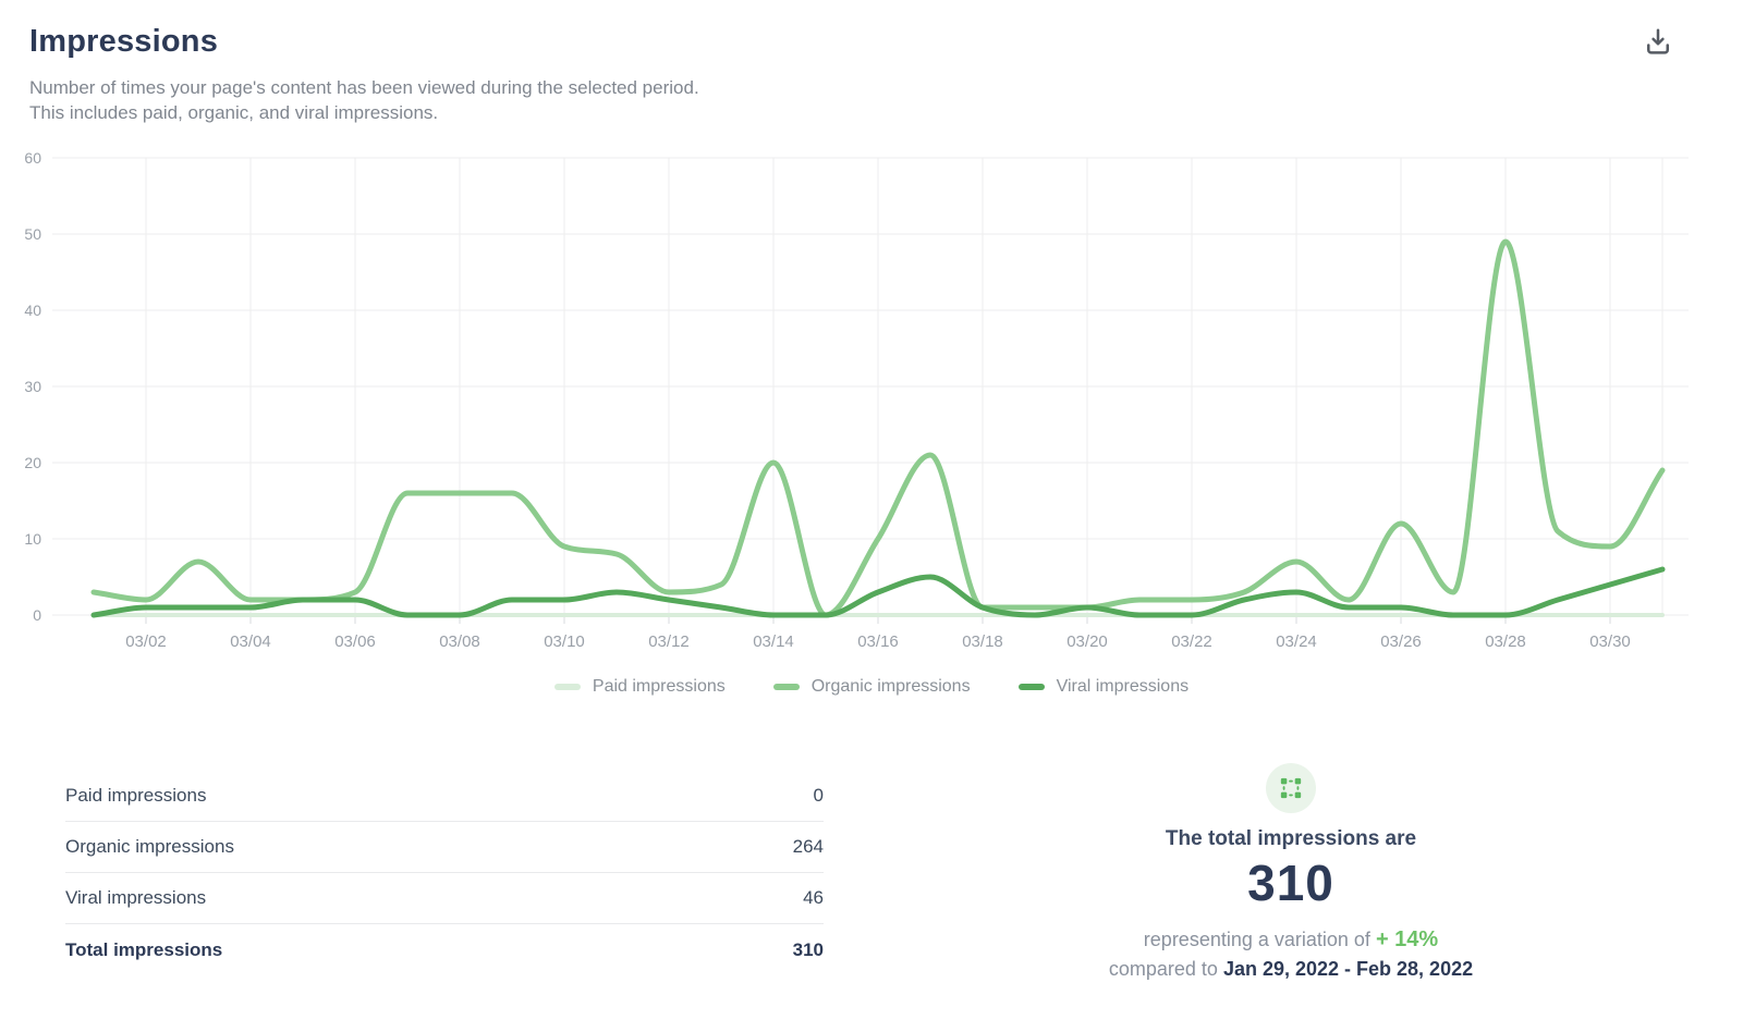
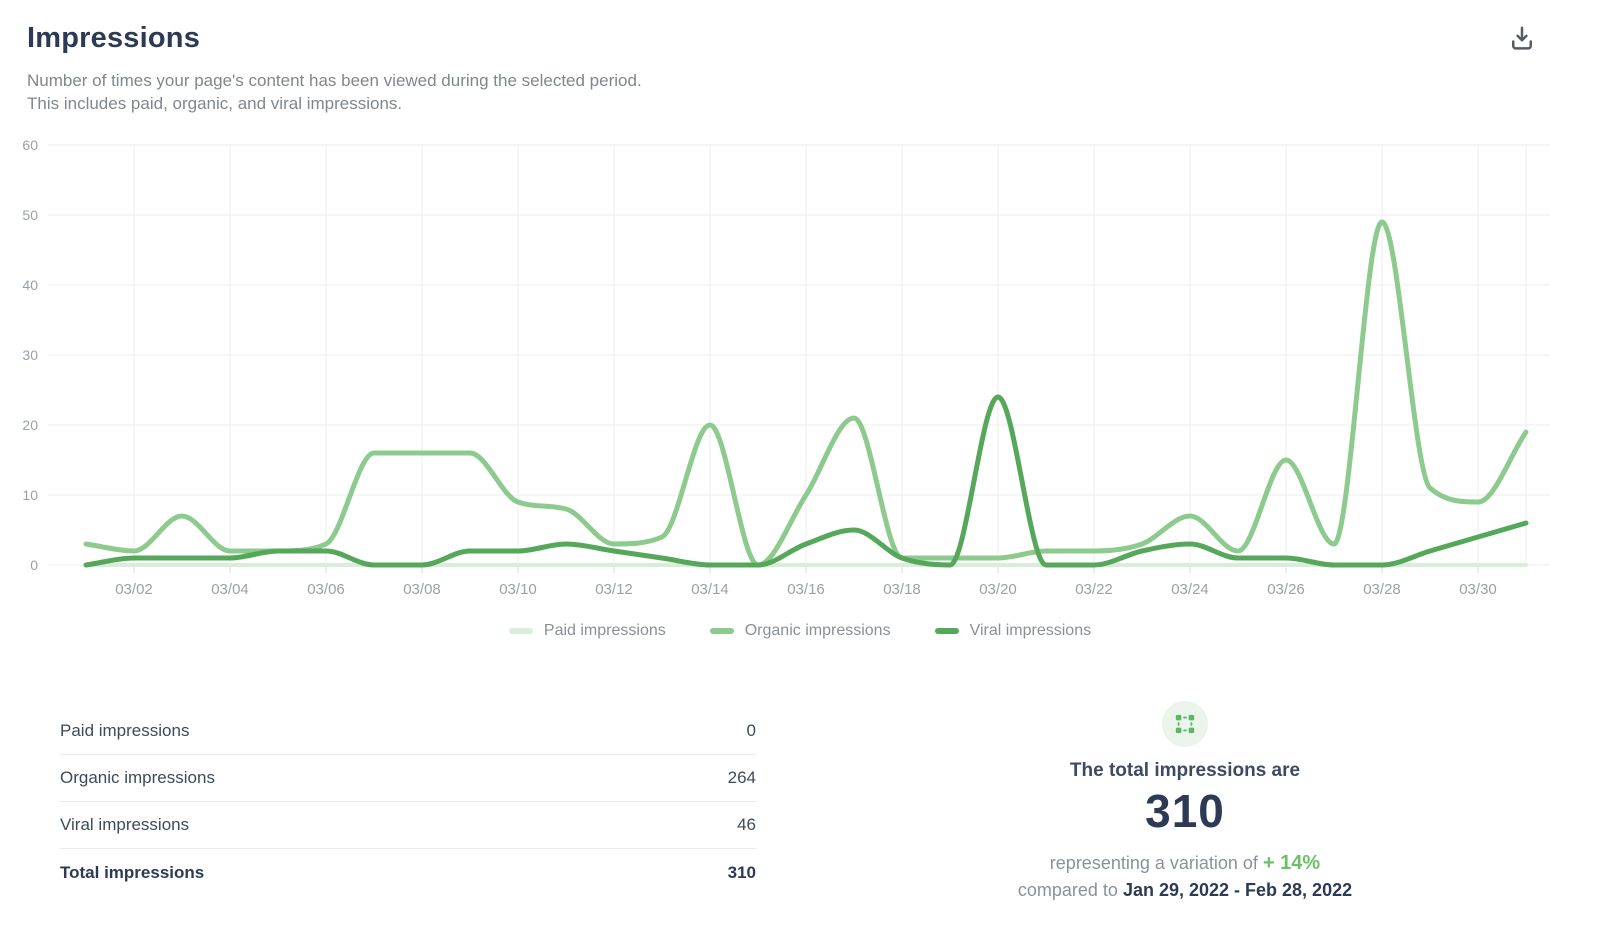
Viral impressions/03/20: 1 -> 24
Organic impressions/03/26: 12 -> 15
